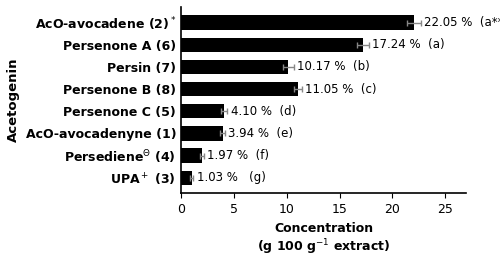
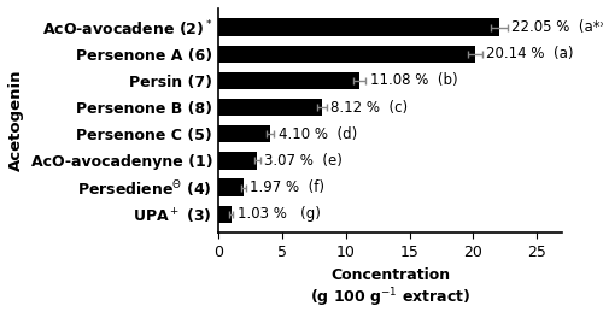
Persenone A (6): 17.24 -> 20.14
Persin (7): 10.17 -> 11.08
Persenone B (8): 11.05 -> 8.12
AcO-avocadenyne (1): 3.94 -> 3.07
